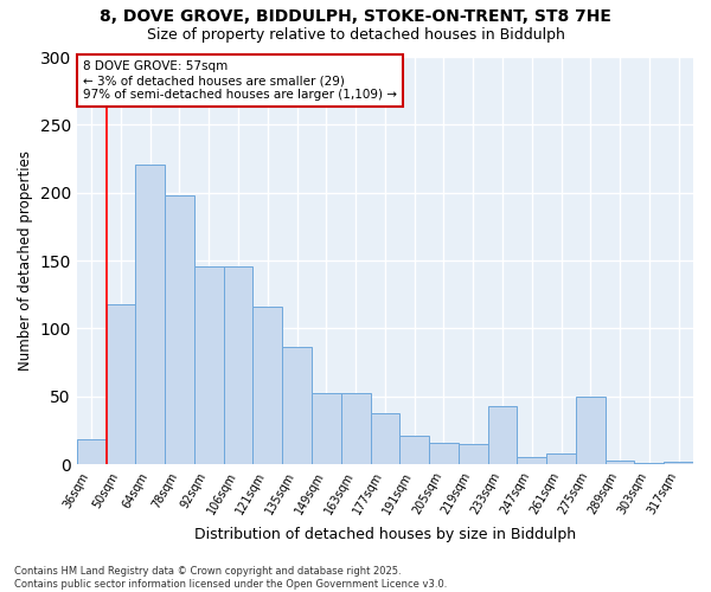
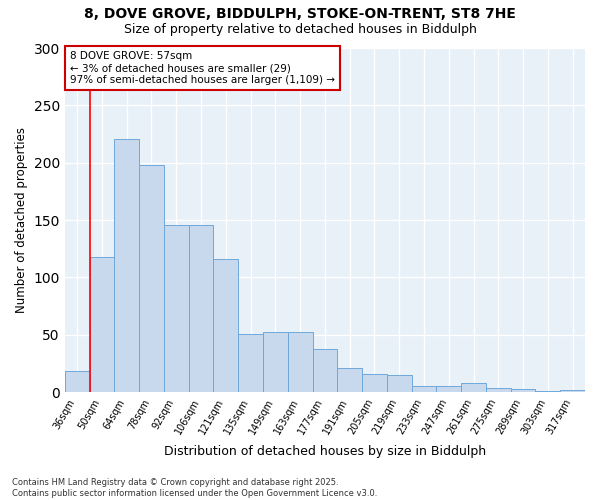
135sqm: 86 -> 51
233sqm: 43 -> 5
275sqm: 50 -> 4
